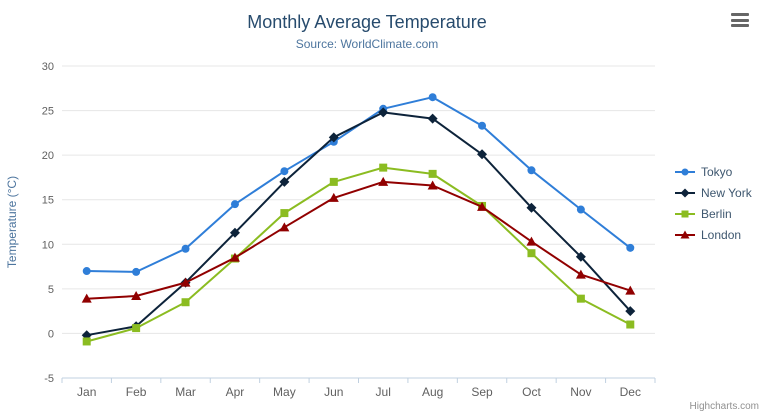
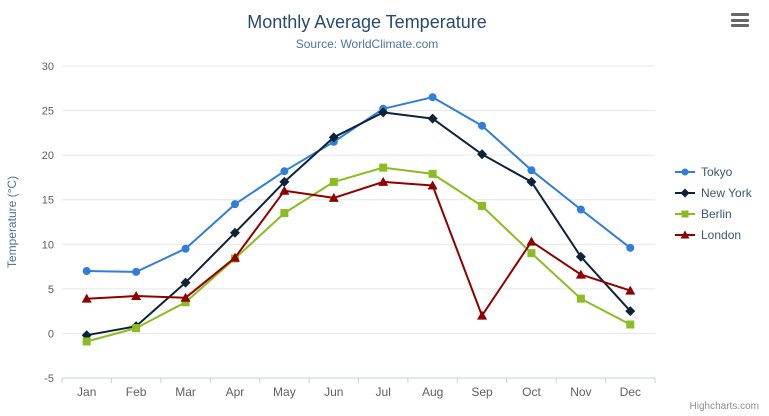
London/Mar: 6 -> 4
London/May: 12 -> 16
London/Sep: 14 -> 2
New York/Oct: 14 -> 17
